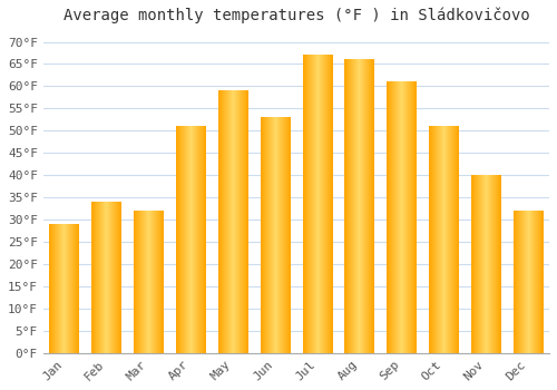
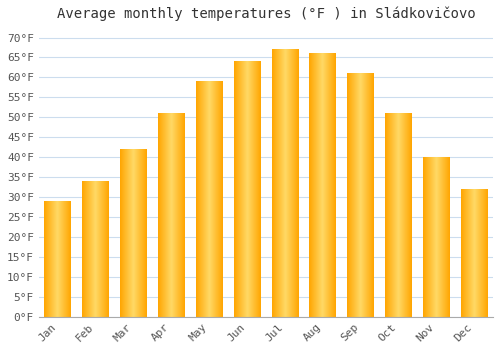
Mar: 32°F -> 42°F
Jun: 53°F -> 64°F
